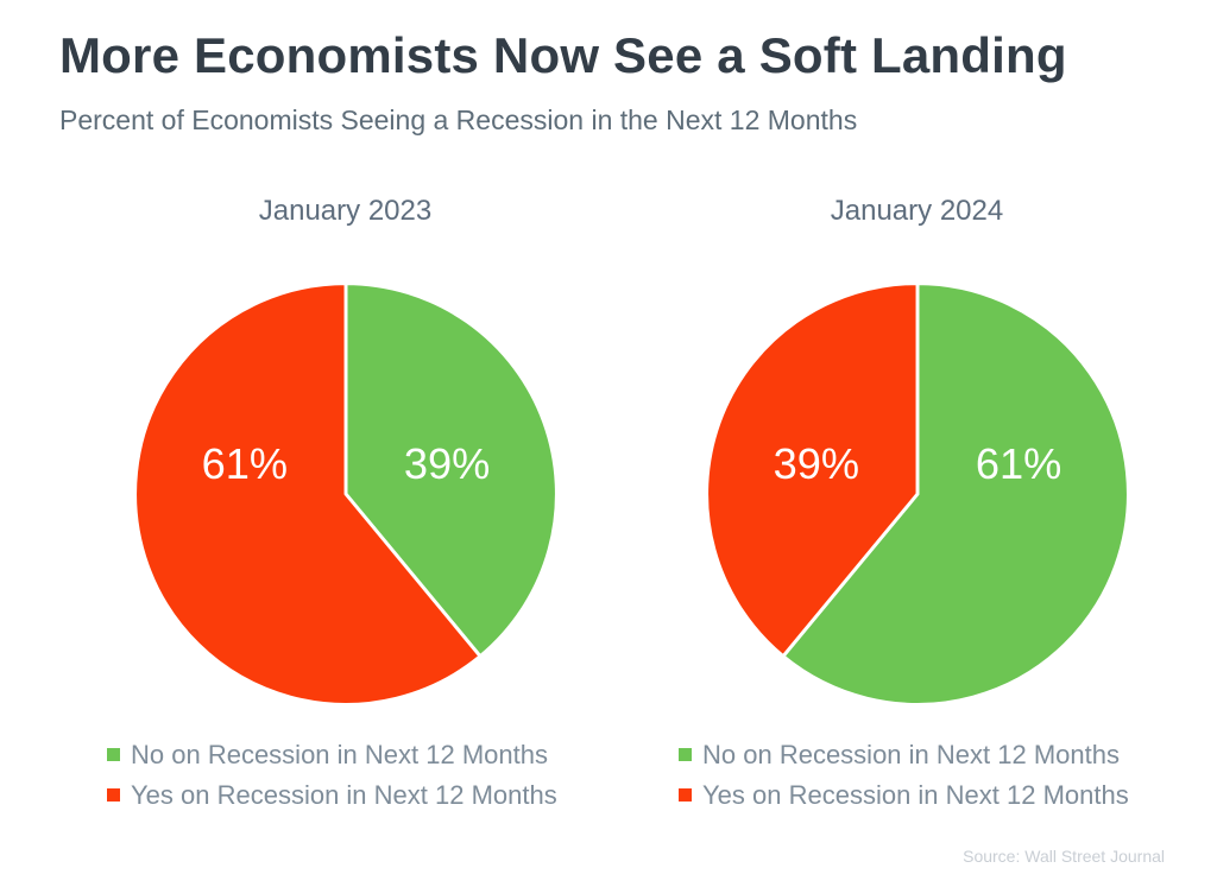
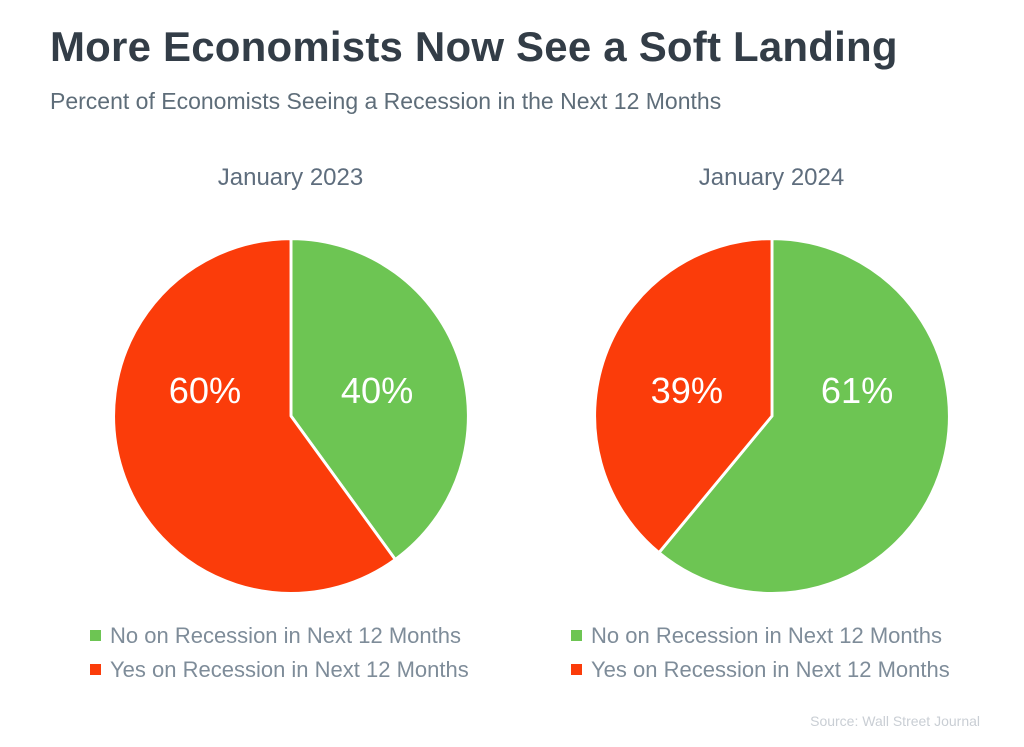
January 2023/No on Recession in Next 12 Months: 39% -> 40%
January 2023/Yes on Recession in Next 12 Months: 61% -> 60%
